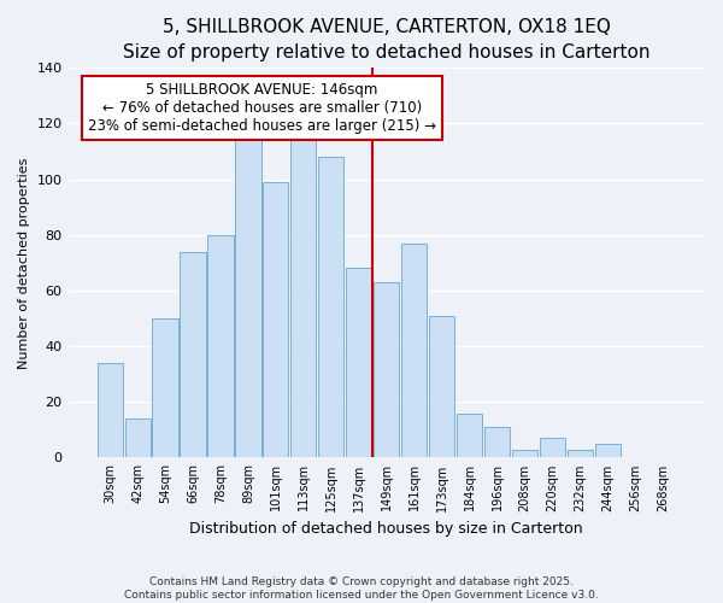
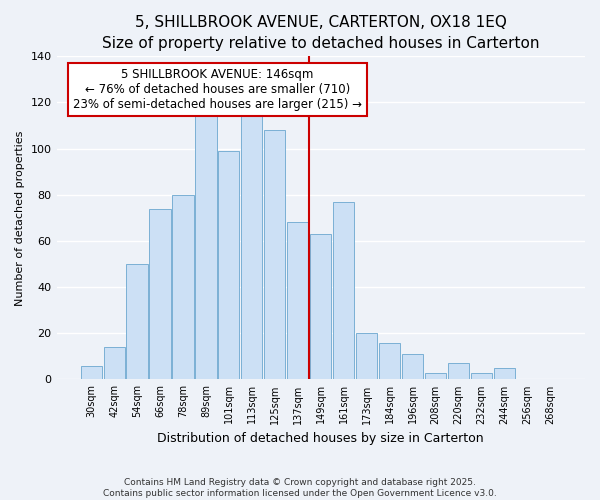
30sqm: 34 -> 6
173sqm: 51 -> 20
